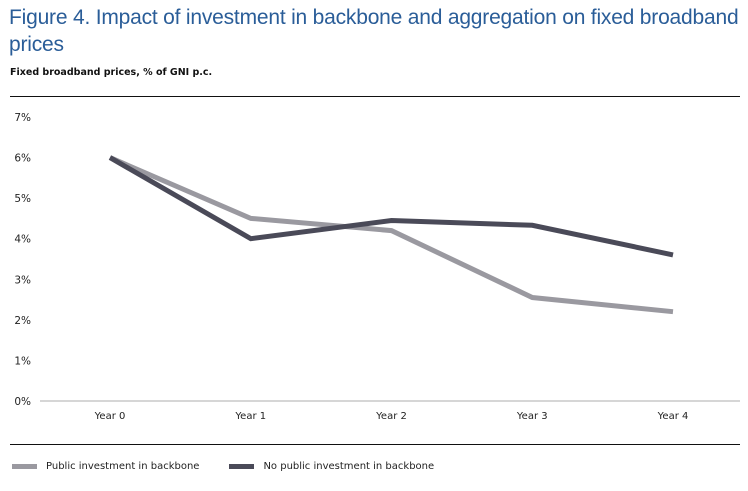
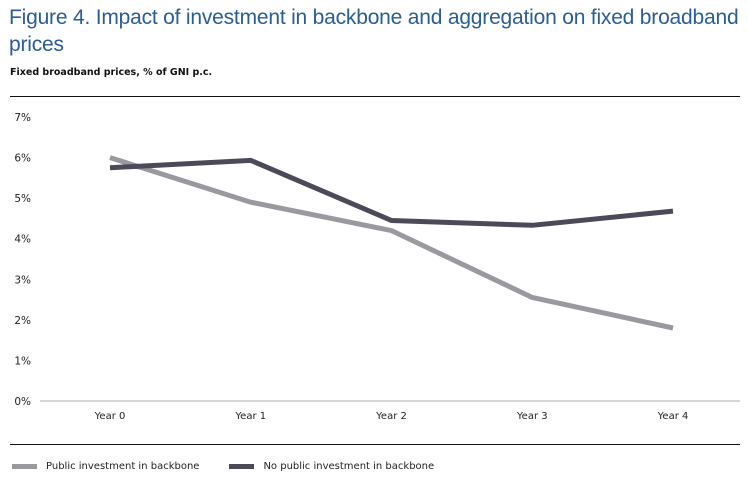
No public investment in backbone/Year 0: 6.0% -> 5.8%
Public investment in backbone/Year 1: 4.5% -> 4.9%
No public investment in backbone/Year 1: 4.0% -> 5.9%
Public investment in backbone/Year 4: 2.2% -> 1.8%
No public investment in backbone/Year 4: 3.6% -> 4.7%
